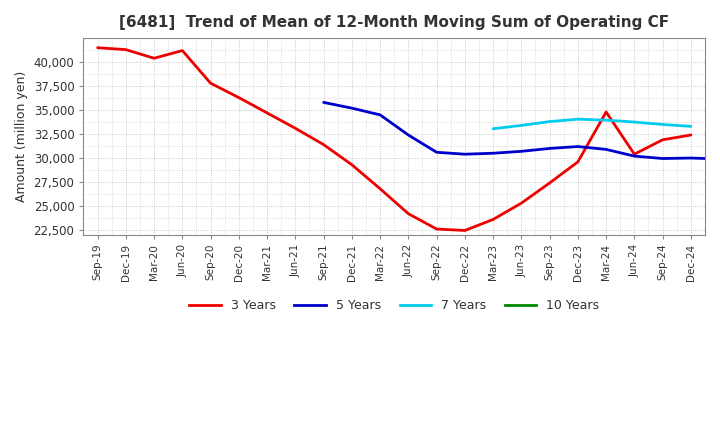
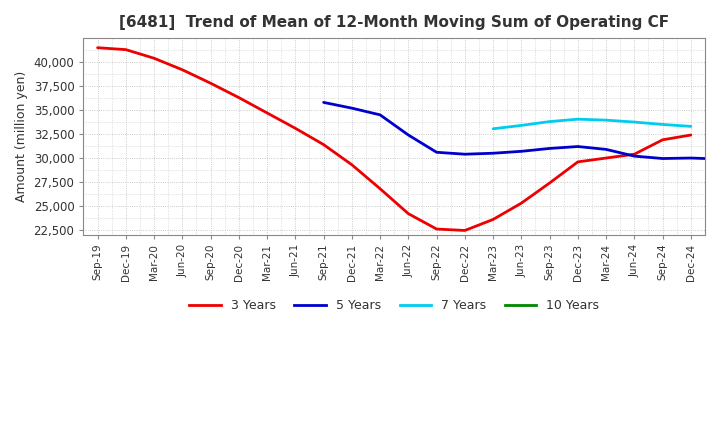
3 Years/Jun-20: 41,200 -> 39,200
3 Years/Mar-24: 34,800 -> 30,000
